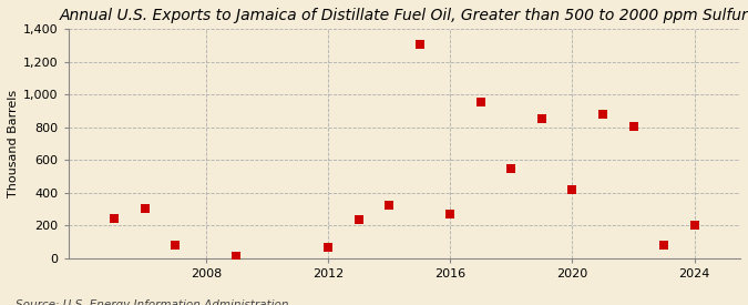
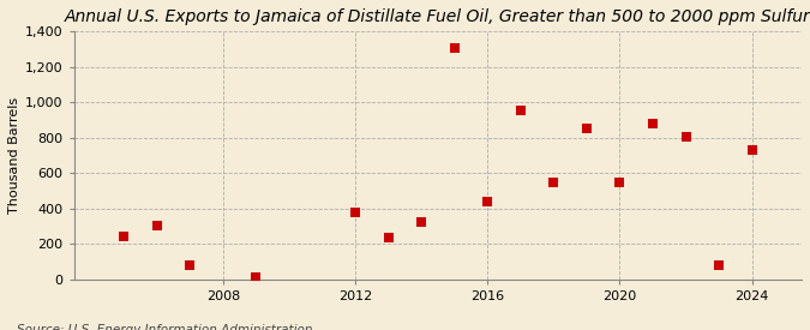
2012: 60 -> 380
2016: 270 -> 440
2020: 420 -> 550
2024: 200 -> 730
